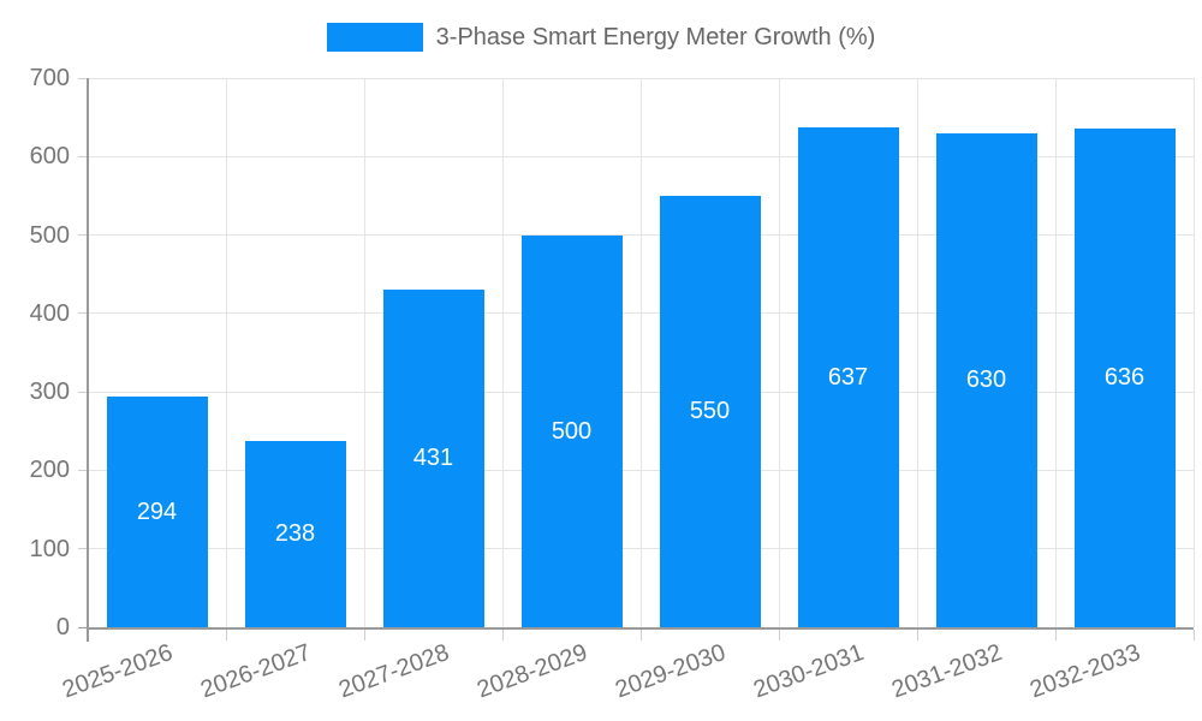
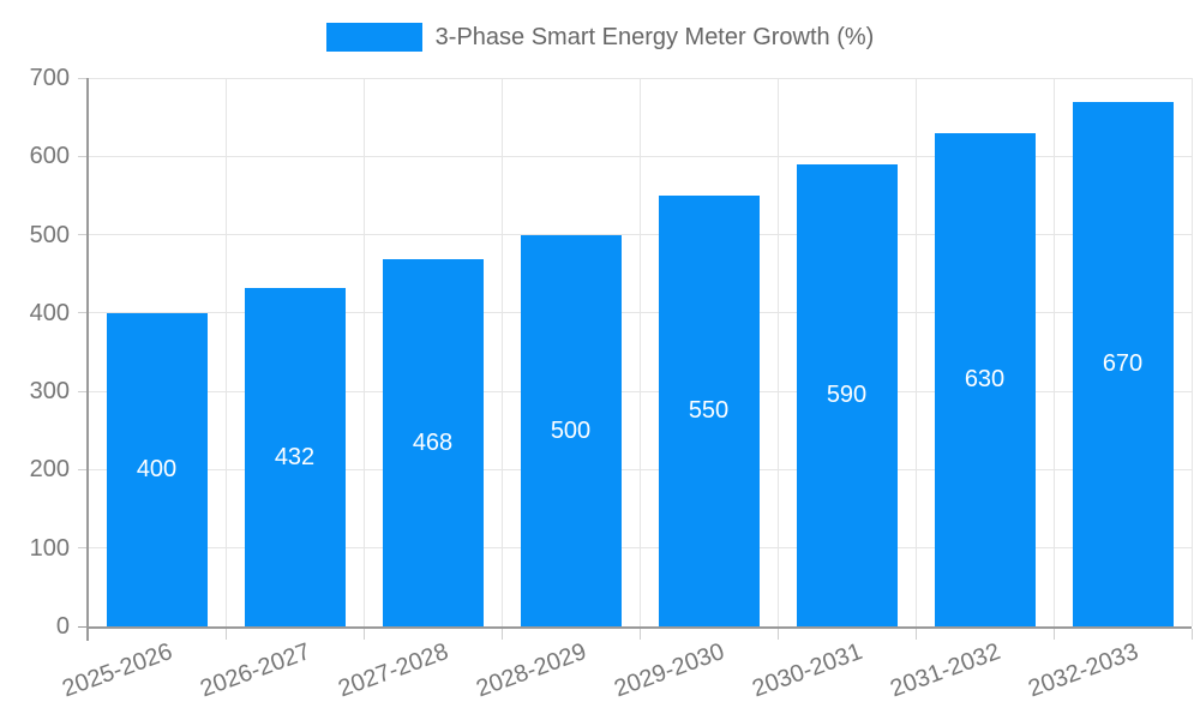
2025-2026: 294 -> 400
2026-2027: 238 -> 432
2027-2028: 431 -> 468
2030-2031: 637 -> 590
2032-2033: 636 -> 670
